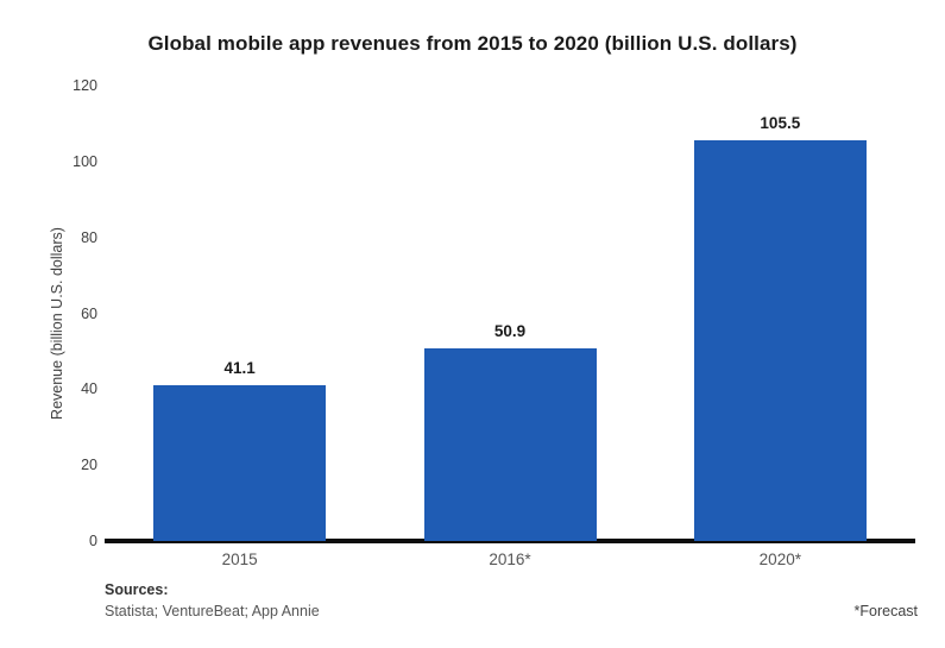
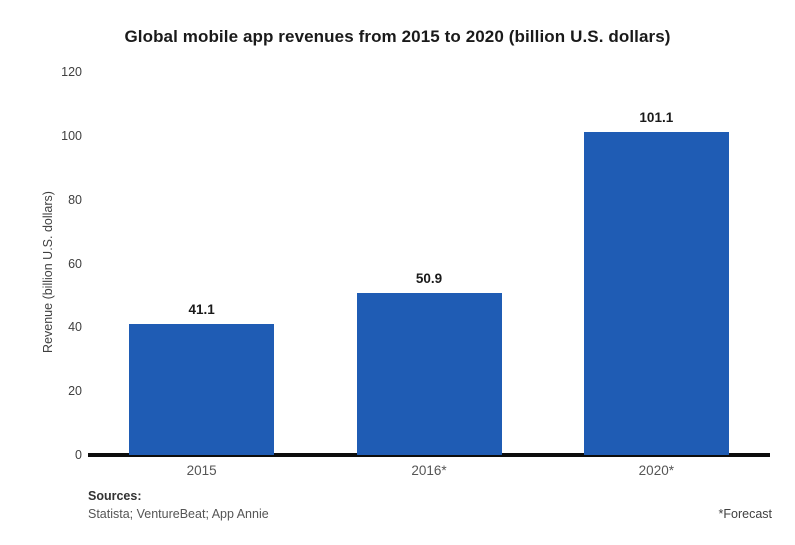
2020*: 105.5 -> 101.1
